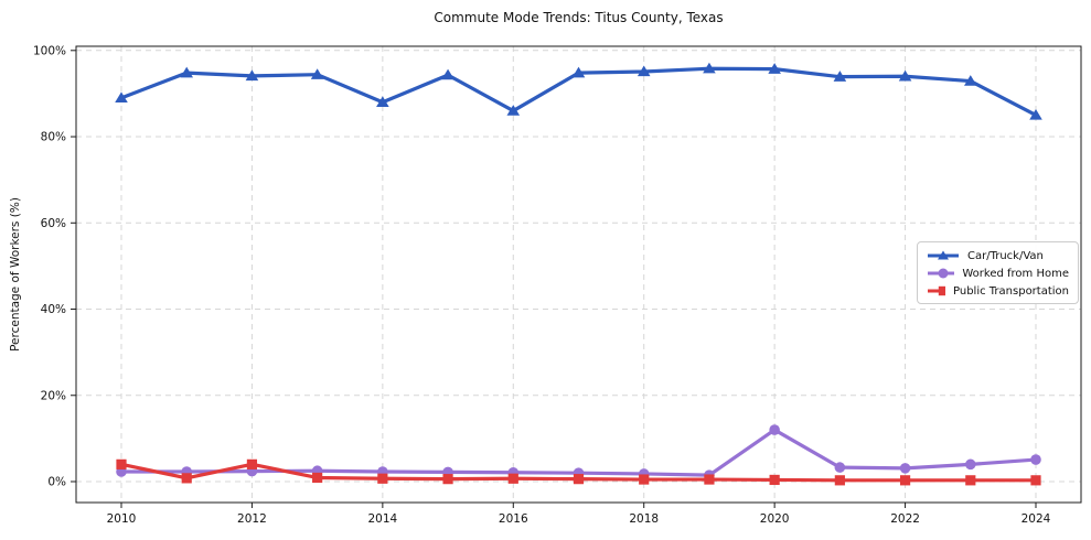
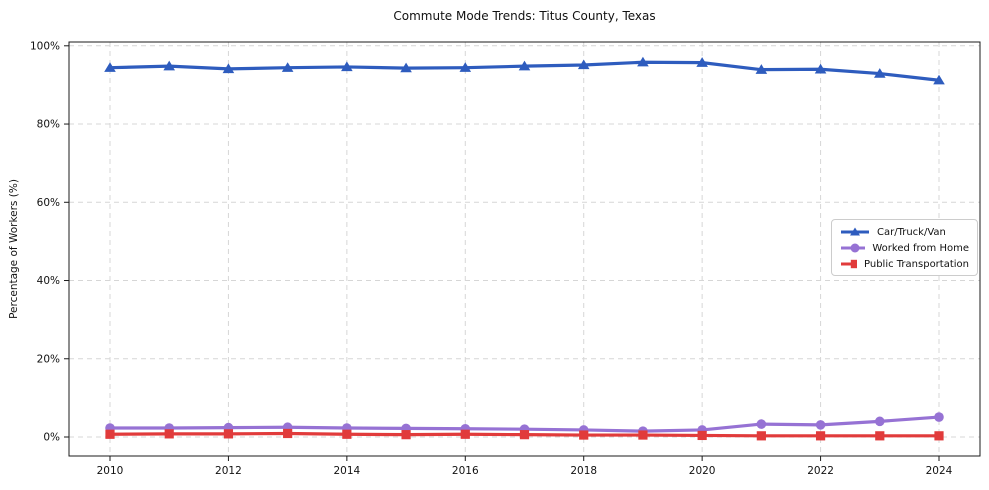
Car/Truck/Van/2010: 89% -> 94%
Public Transportation/2010: 4% -> 1%
Public Transportation/2012: 4% -> 1%
Car/Truck/Van/2014: 88% -> 95%
Car/Truck/Van/2016: 86% -> 94%
Worked from Home/2020: 12% -> 2%
Car/Truck/Van/2024: 85% -> 91%
